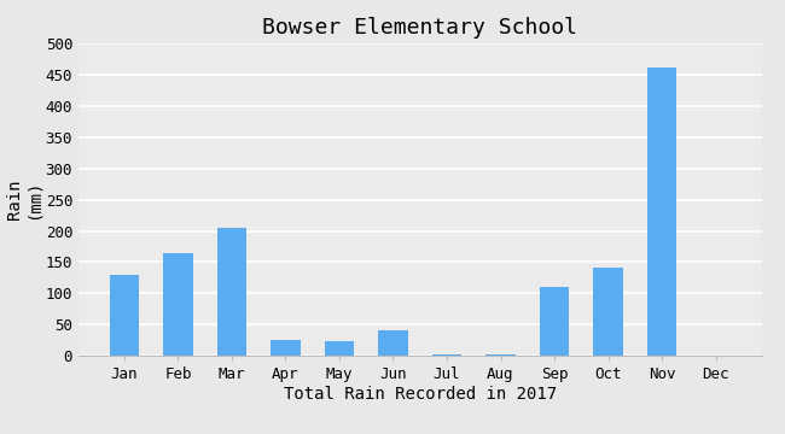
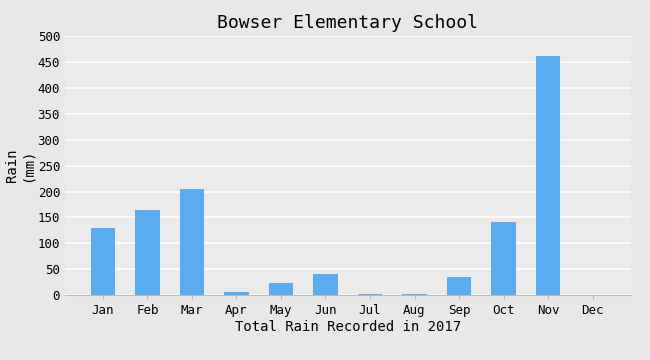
Apr: 26 -> 6
Sep: 110 -> 36
